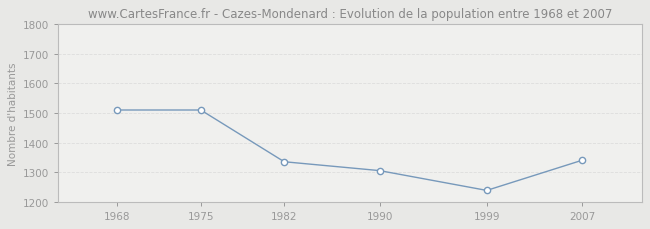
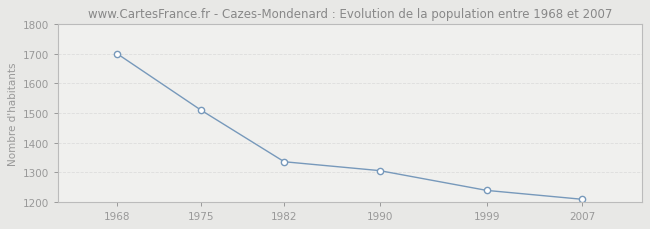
1968: 1510 -> 1700
2007: 1340 -> 1208
